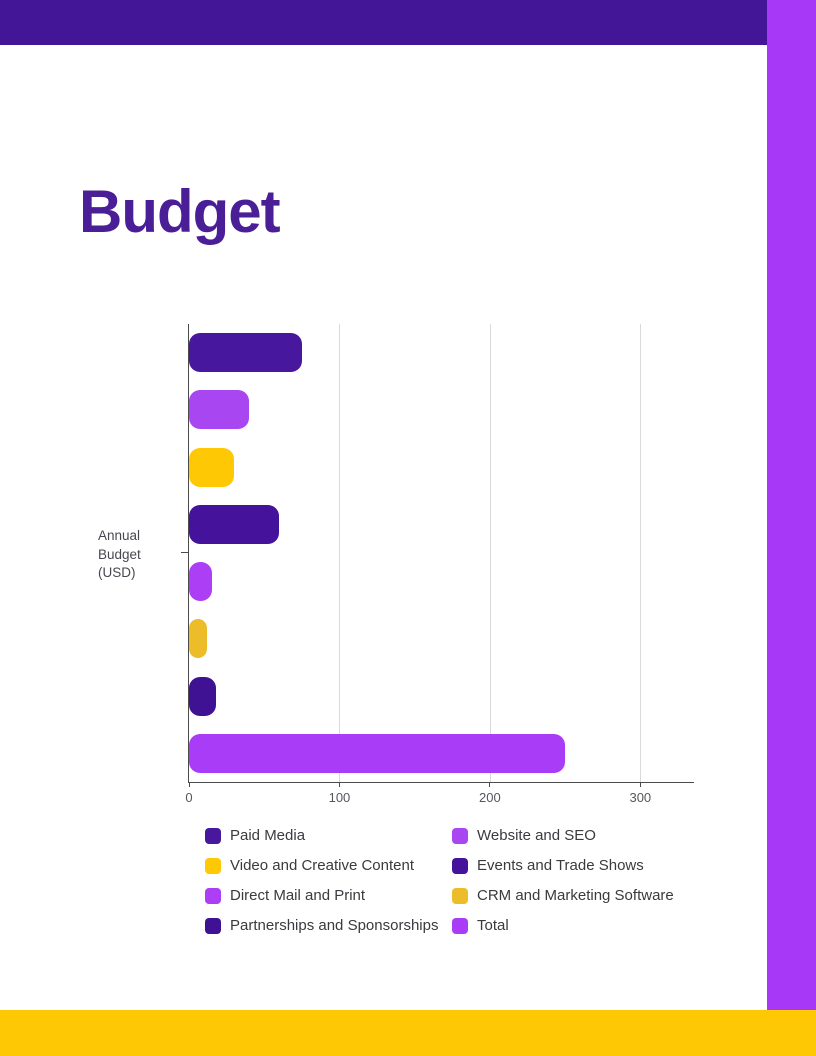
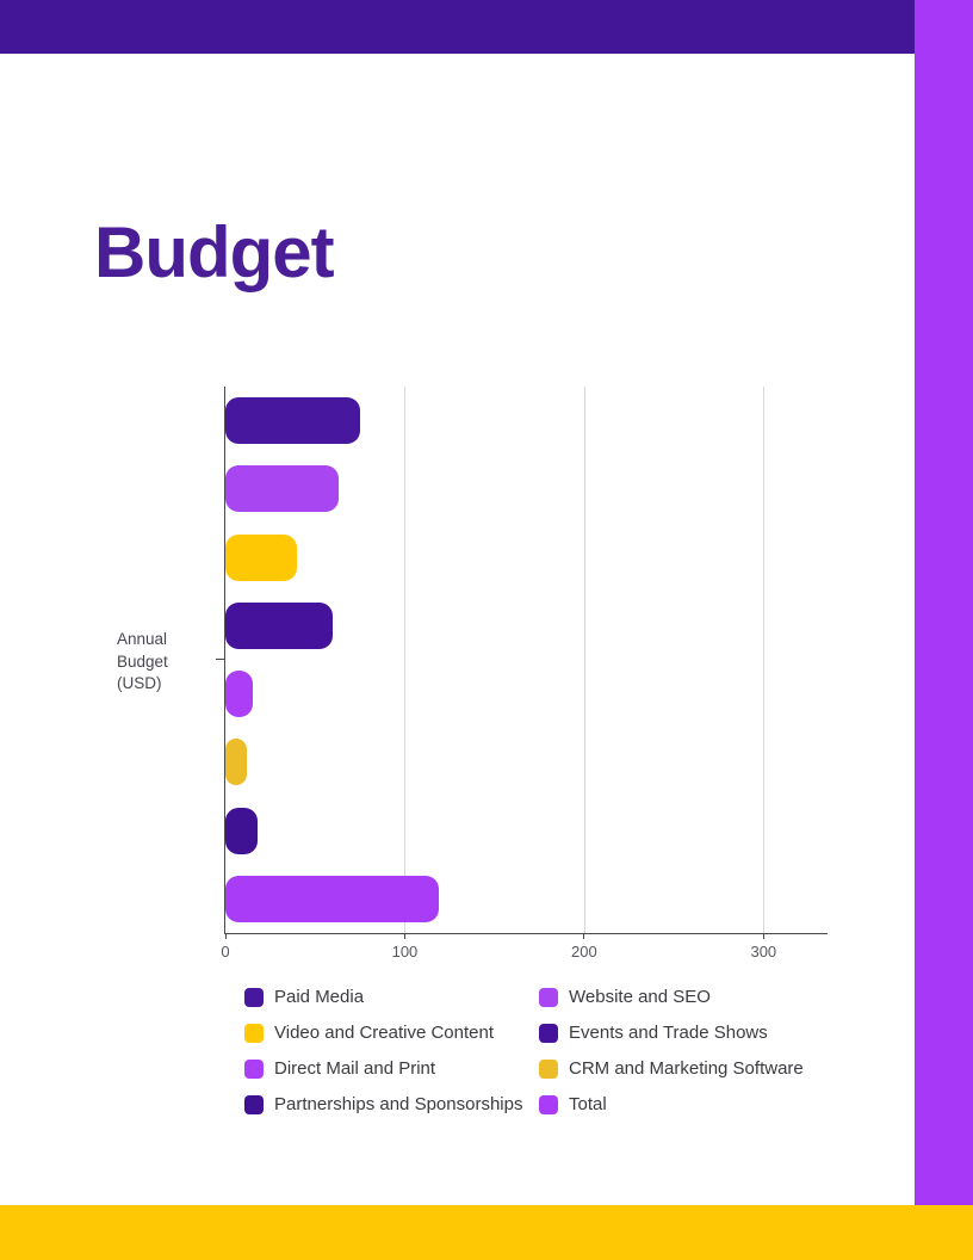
Website and SEO: 40 -> 63
Video and Creative Content: 30 -> 40
Total: 250 -> 119
